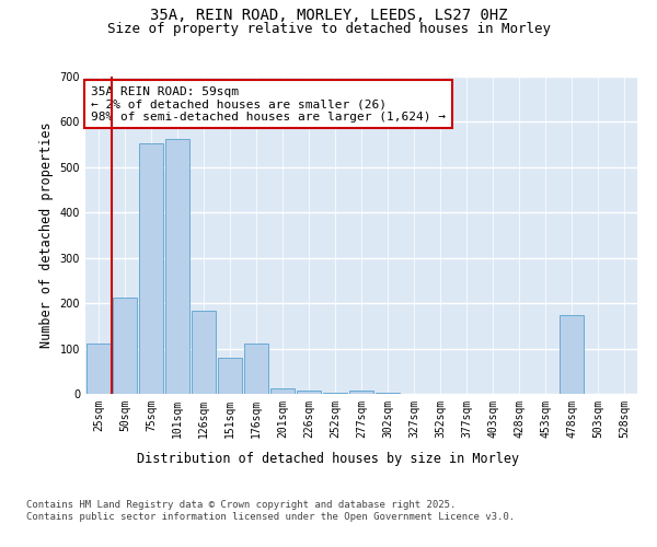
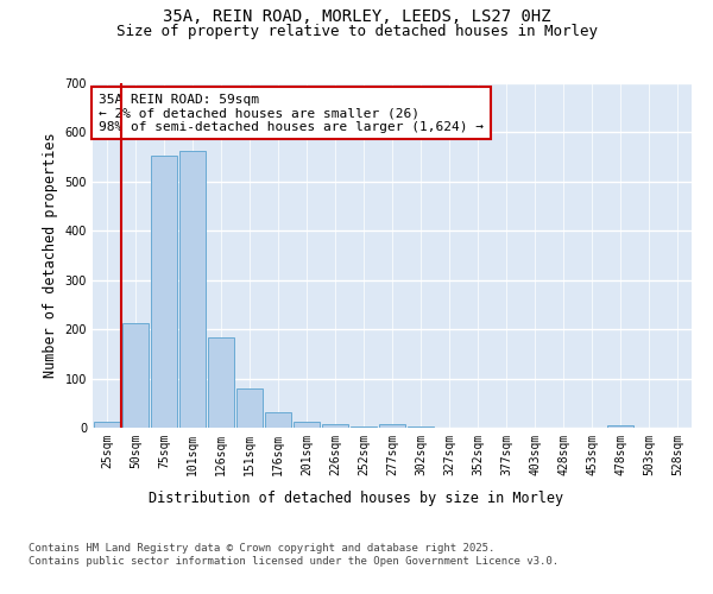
25sqm: 110 -> 12
176sqm: 110 -> 32
478sqm: 175 -> 5
